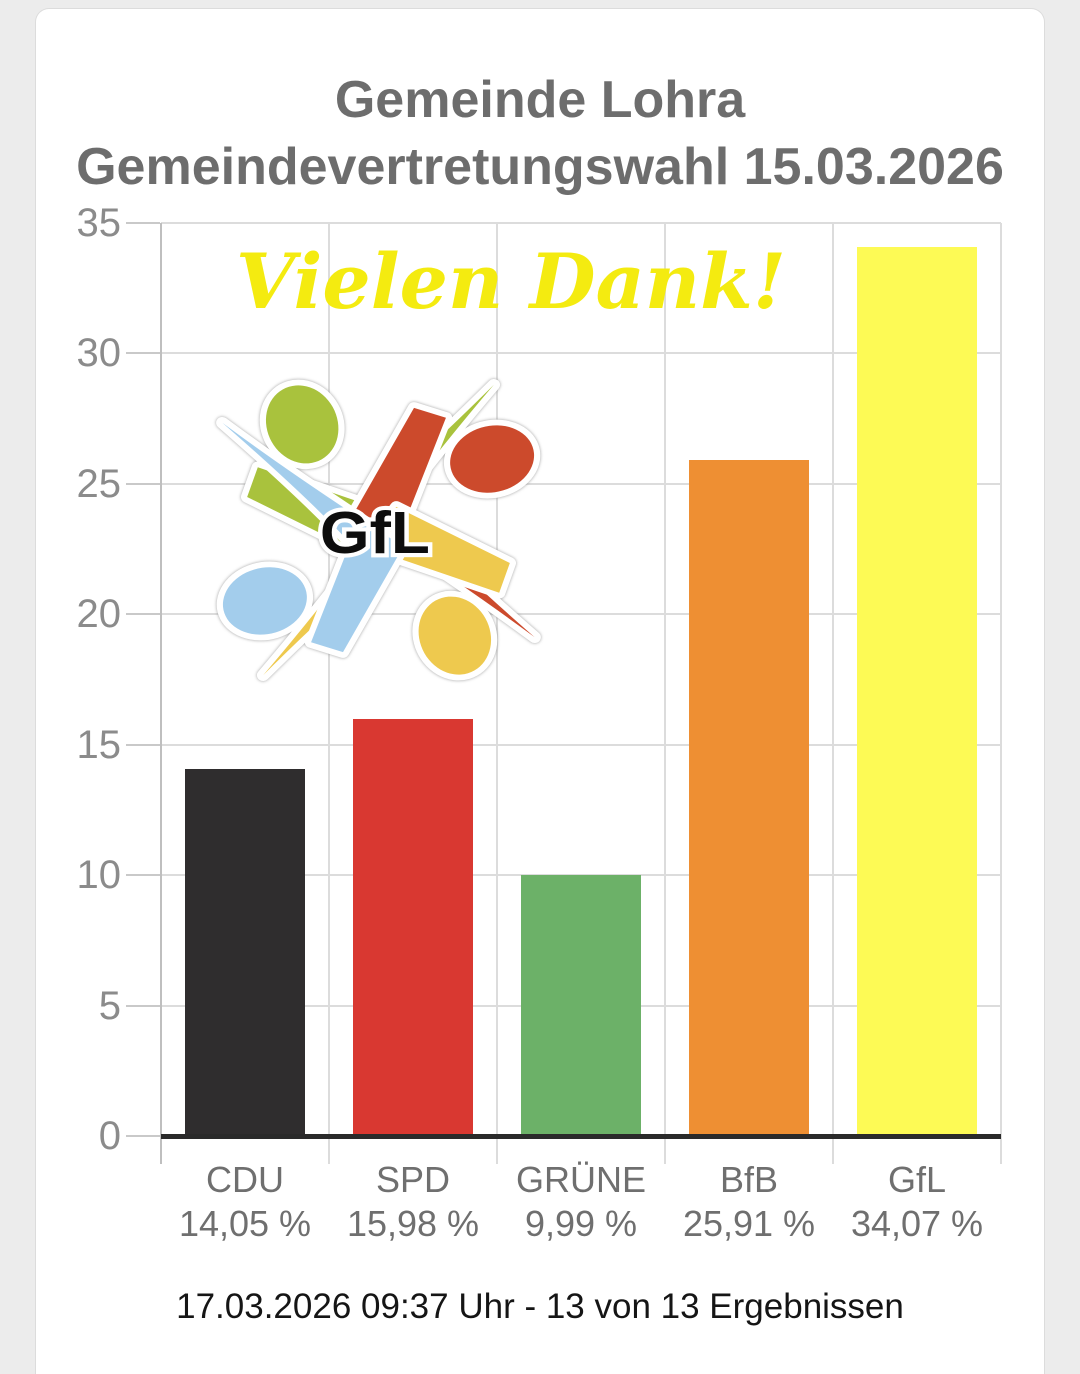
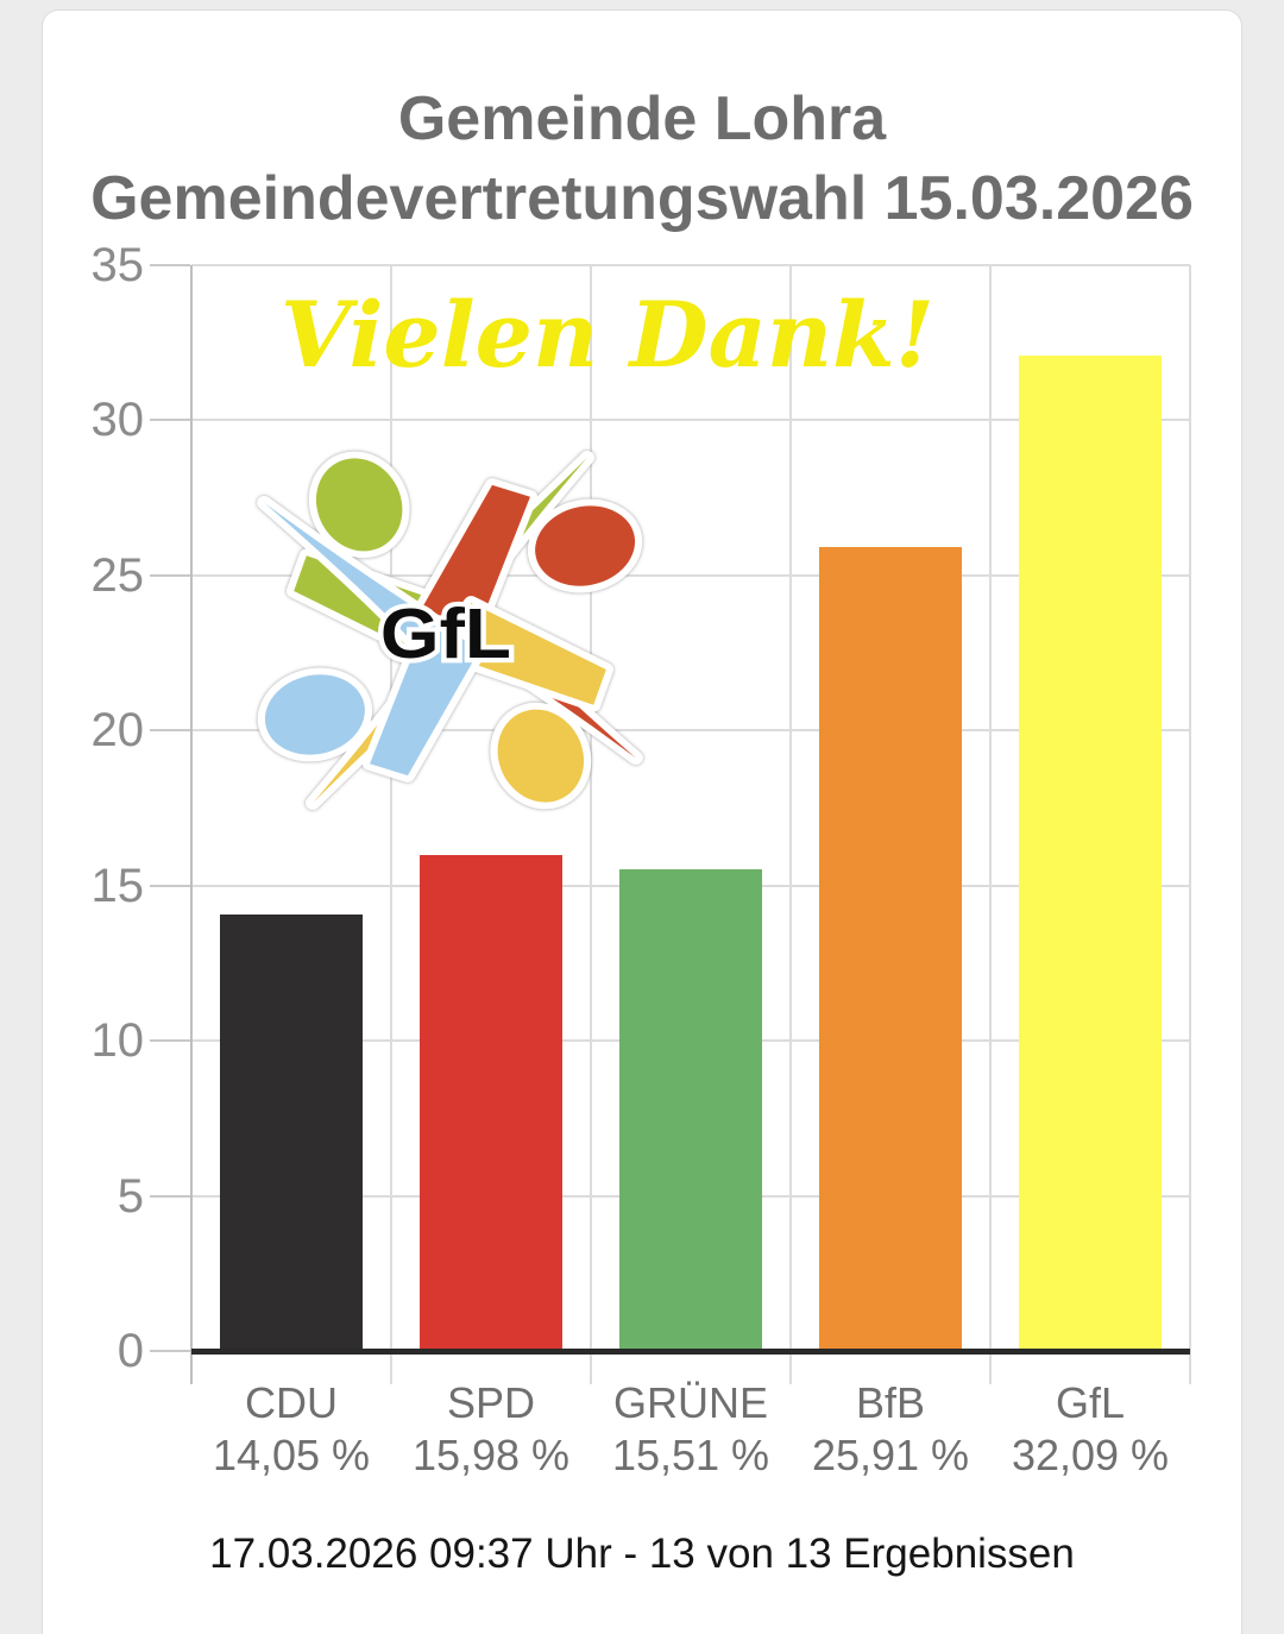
GRÜNE: 9,99 -> 15,51
GfL: 34,07 -> 32,09
